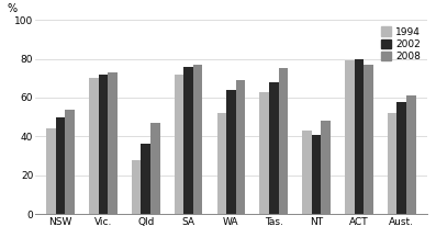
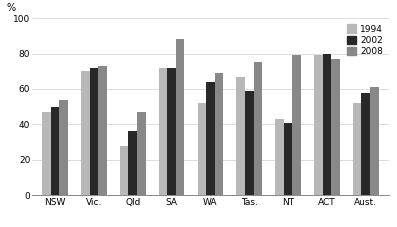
1994/NSW: 44 -> 47
2002/SA: 76 -> 72
2008/SA: 77 -> 88
1994/Tas.: 63 -> 67
2002/Tas.: 68 -> 59
2008/NT: 48 -> 79
